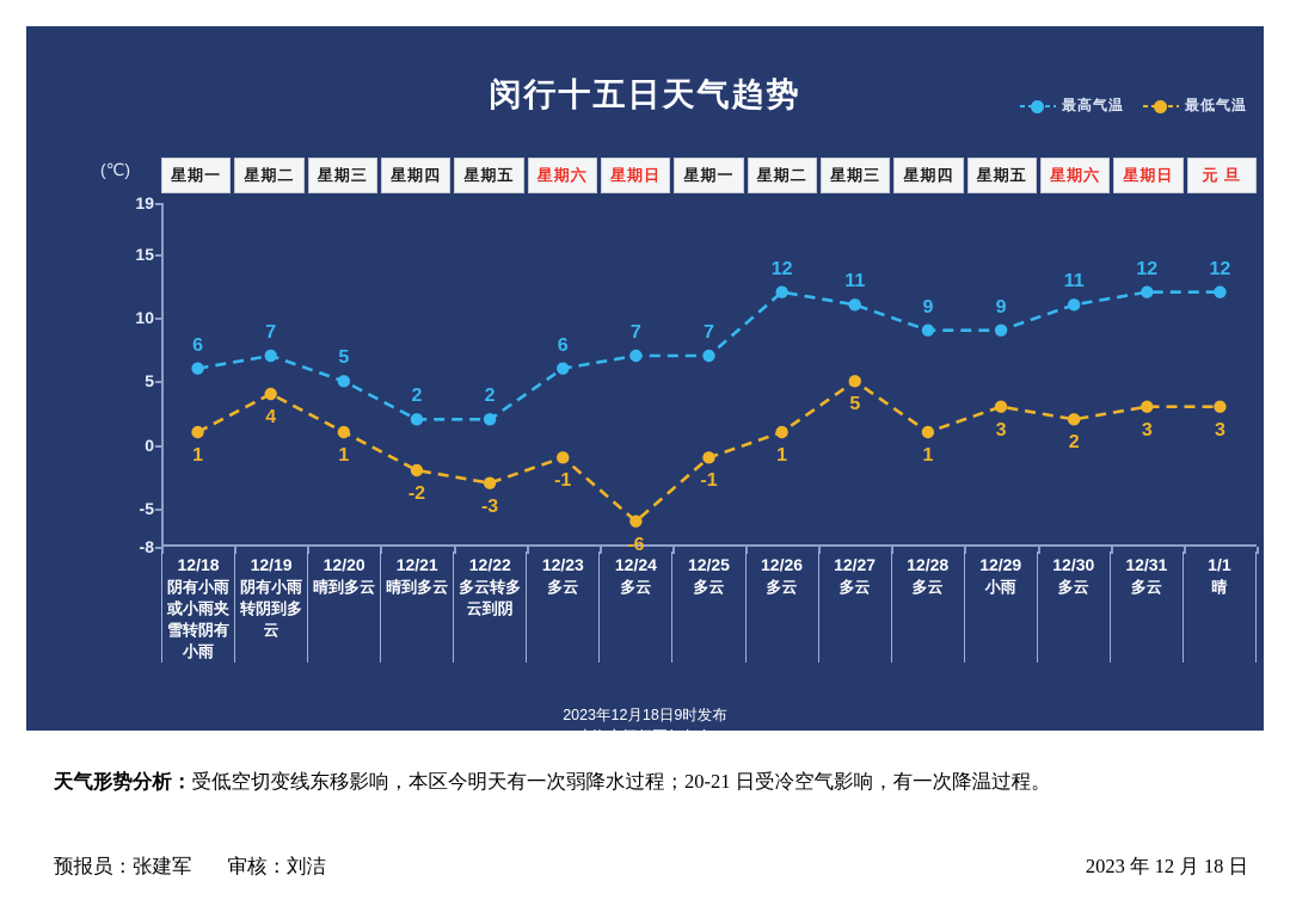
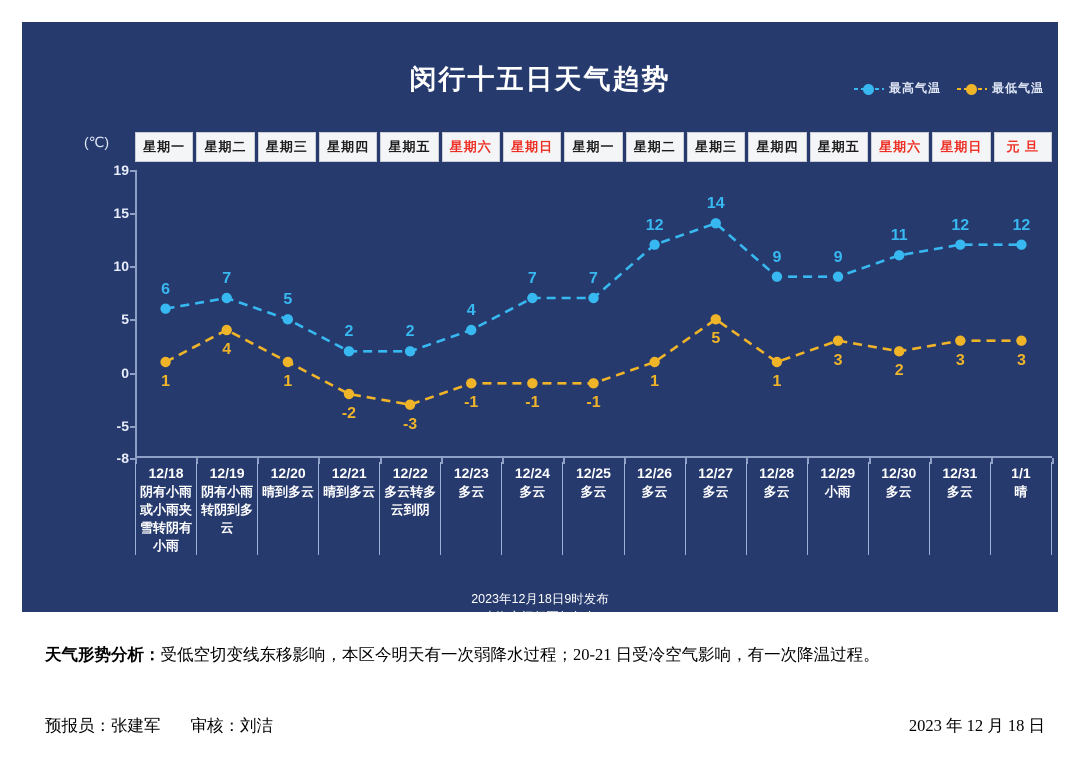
最高气温/12/23: 6 -> 4
最低气温/12/24: -6 -> -1
最高气温/12/27: 11 -> 14
